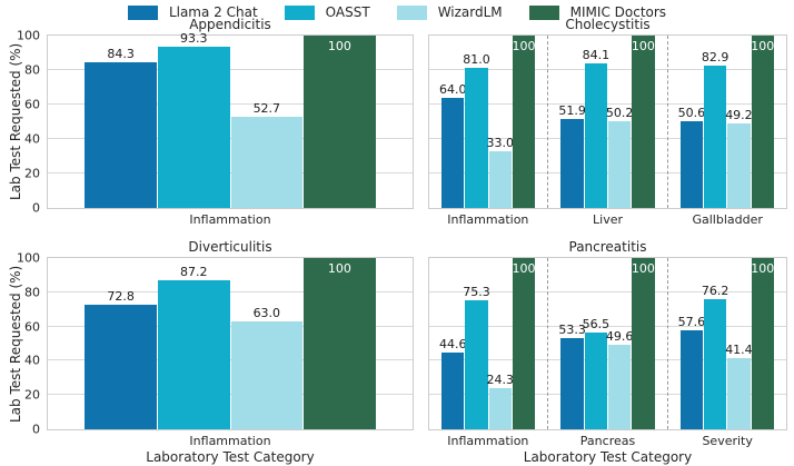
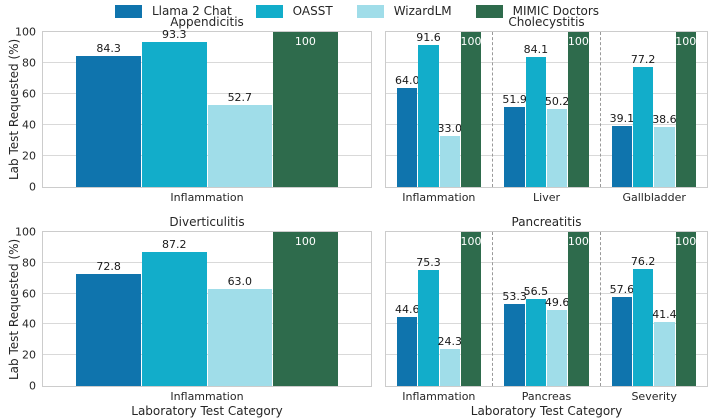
Cholecystitis/OASST/Inflammation: 81.0 -> 91.6
Cholecystitis/Llama 2 Chat/Gallbladder: 50.6 -> 39.1
Cholecystitis/OASST/Gallbladder: 82.9 -> 77.2
Cholecystitis/WizardLM/Gallbladder: 49.2 -> 38.6
